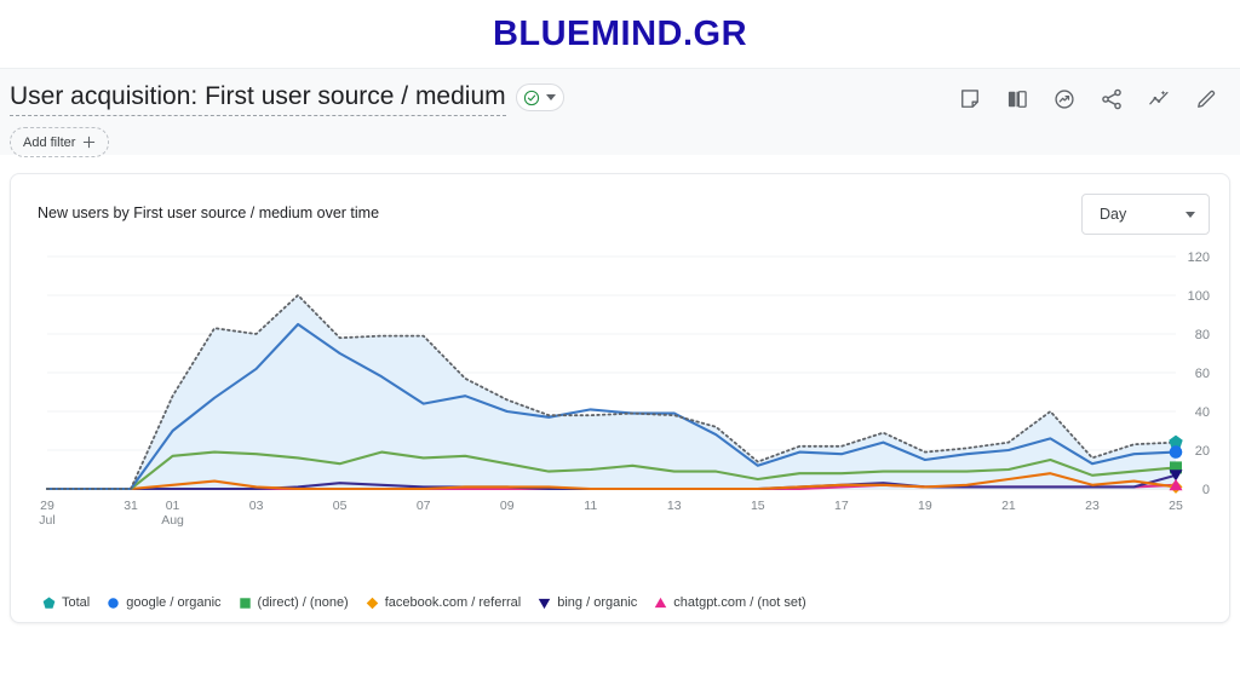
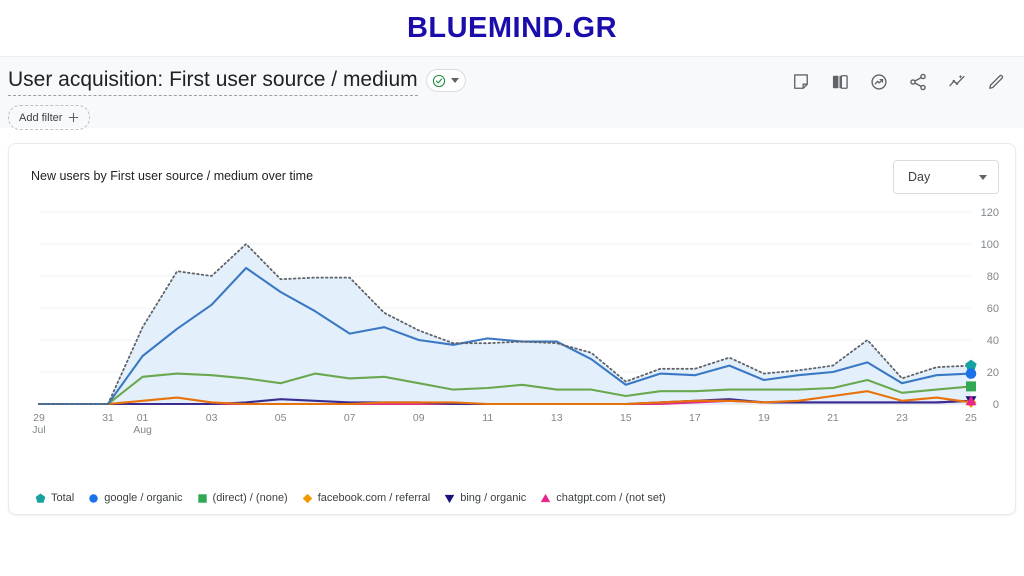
bing / organic/25: 7 -> 2
